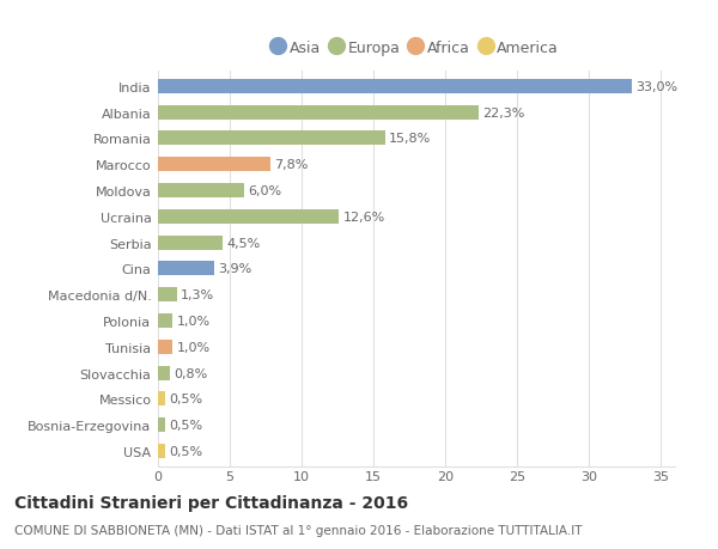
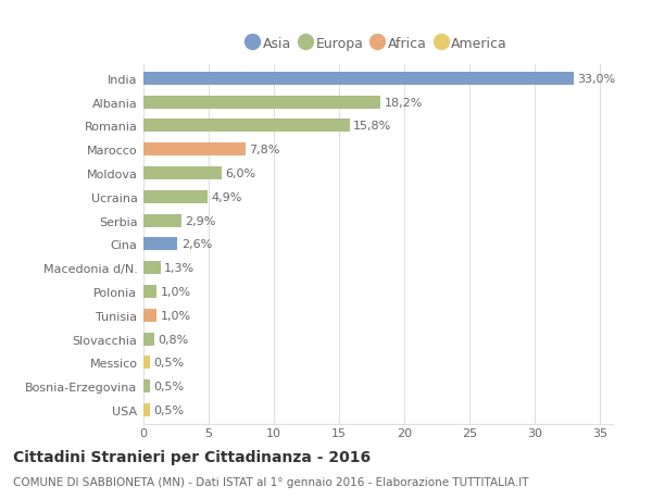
Albania: 22,3% -> 18,2%
Ucraina: 12,6% -> 4,9%
Serbia: 4,5% -> 2,9%
Cina: 3,9% -> 2,6%
